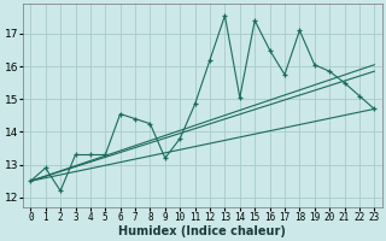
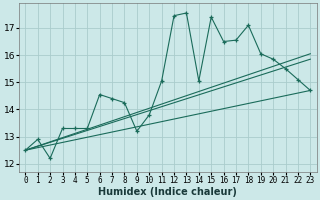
11: 14.85 -> 15.05
12: 16.20 -> 17.45
17: 15.75 -> 16.55
